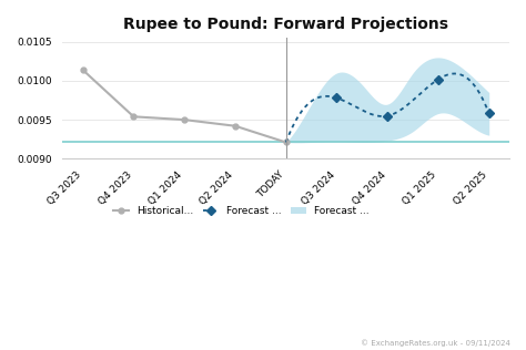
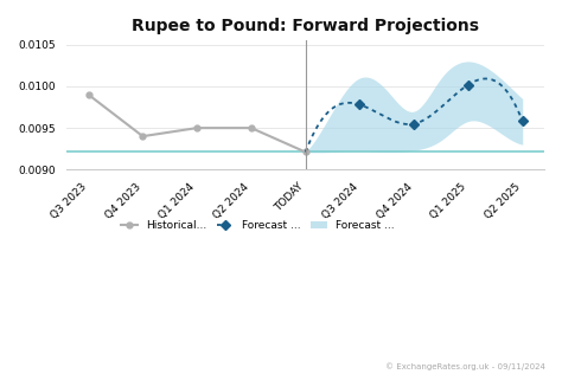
Historical.../Q3 2023: 0.01014 -> 0.00990
Historical.../Q4 2023: 0.00954 -> 0.00940
Historical.../Q2 2024: 0.00942 -> 0.00950
